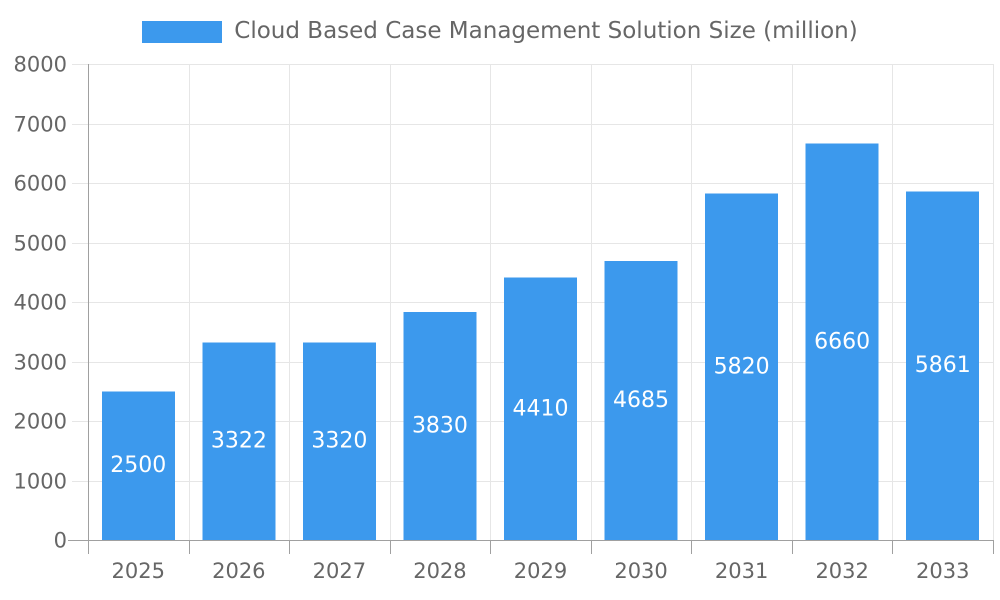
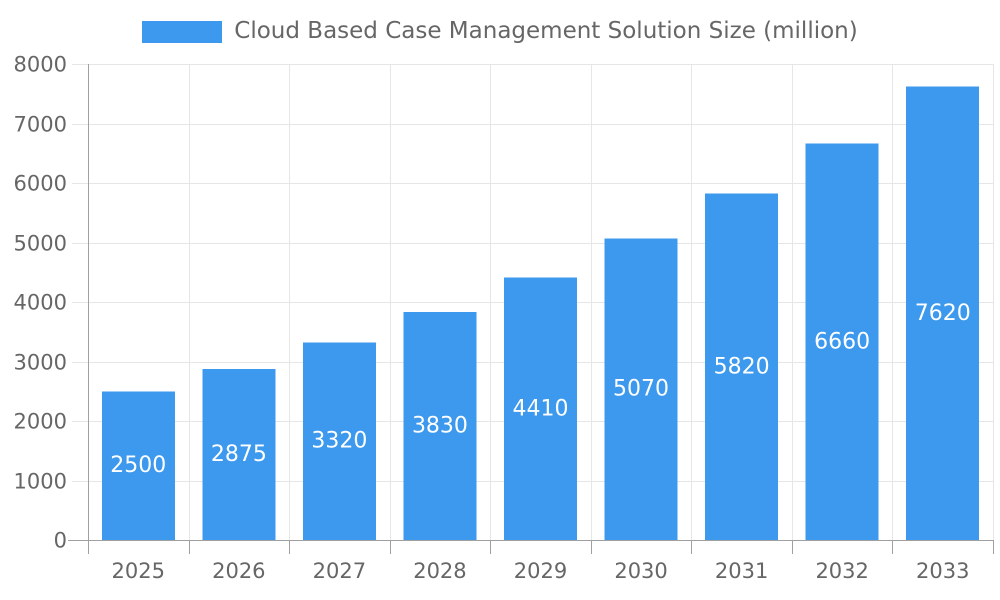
2026: 3322 -> 2875
2030: 4685 -> 5070
2033: 5861 -> 7620
